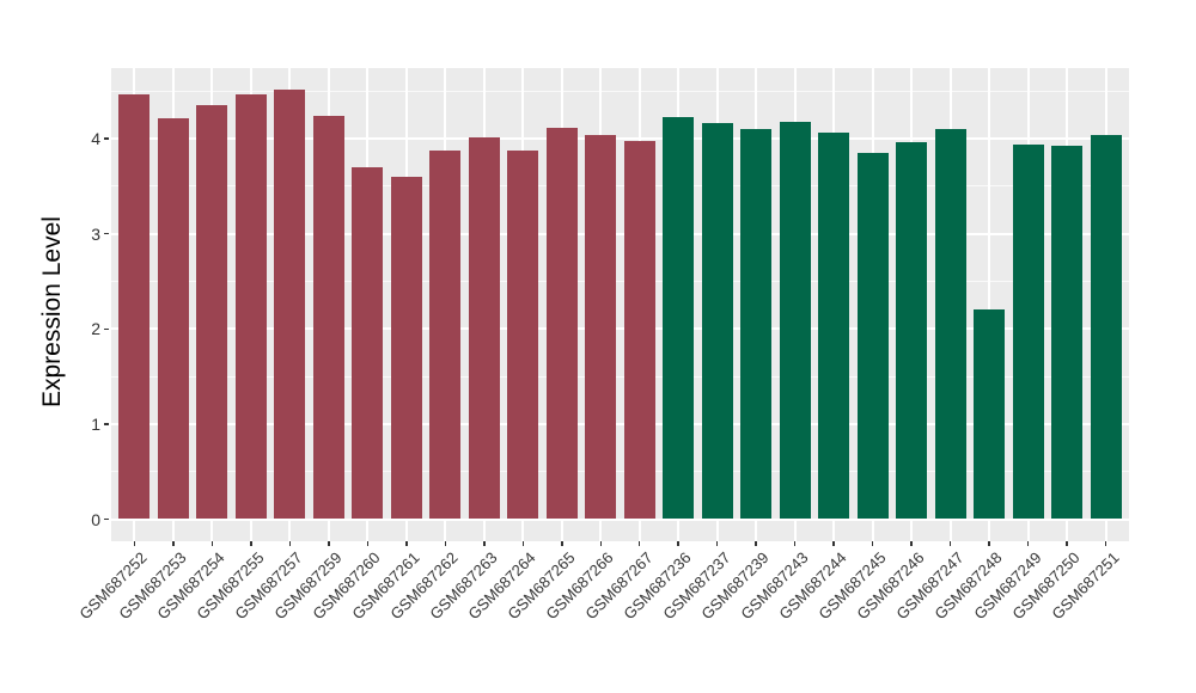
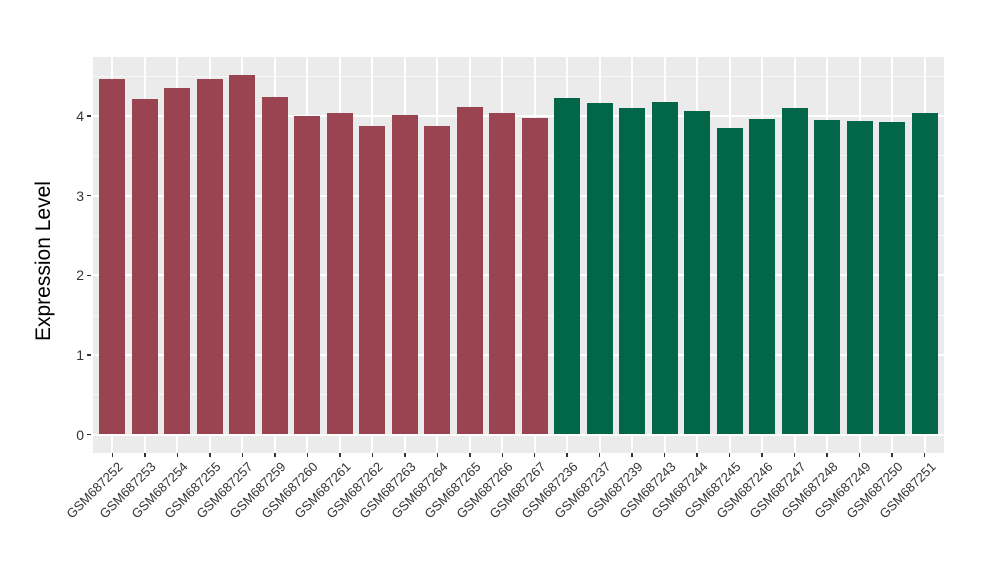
GSM687260: 3.7 -> 4.0
GSM687261: 3.6 -> 4.0
GSM687248: 2.2 -> 4.0
